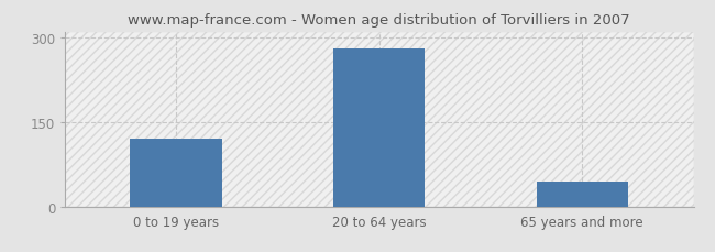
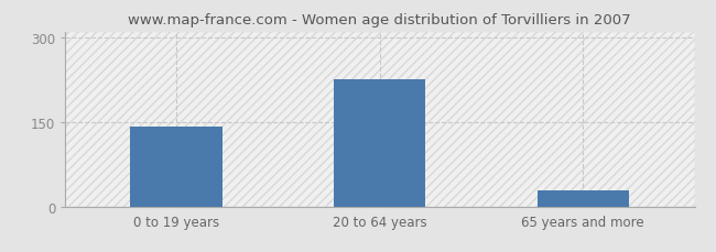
0 to 19 years: 120 -> 142
20 to 64 years: 280 -> 226
65 years and more: 45 -> 28
